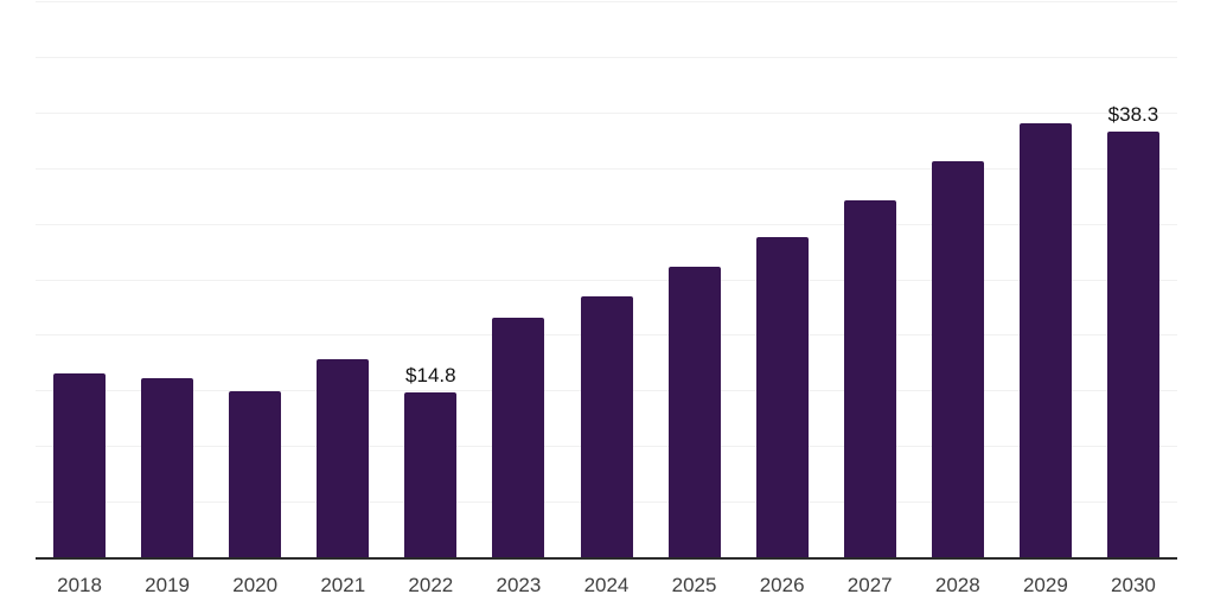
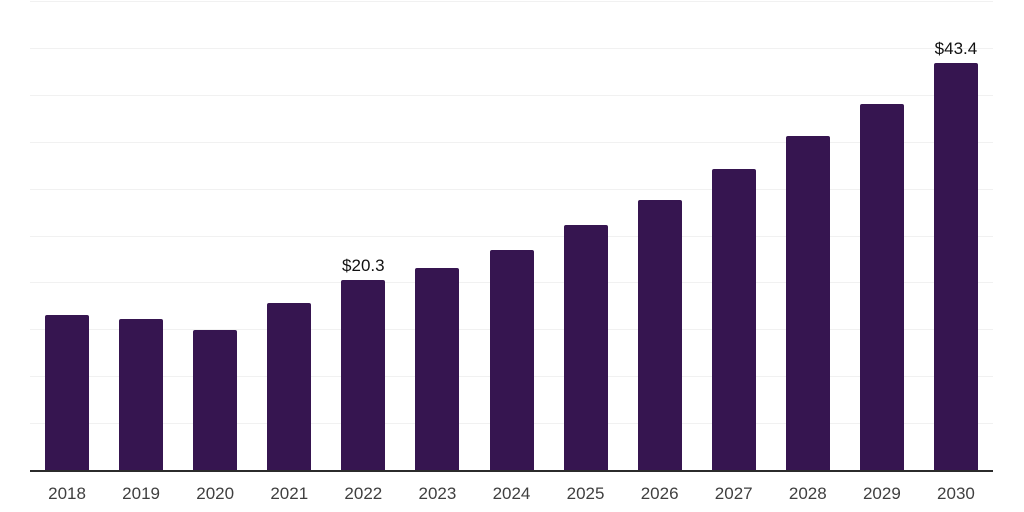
2022: $14.8 -> $20.3
2030: $38.3 -> $43.4
